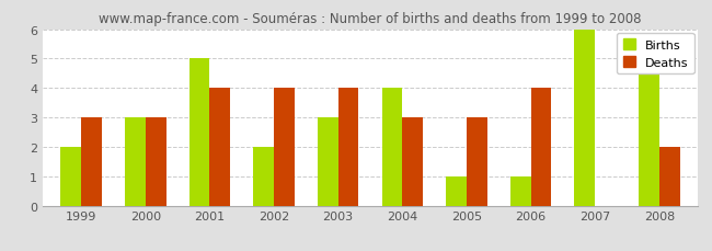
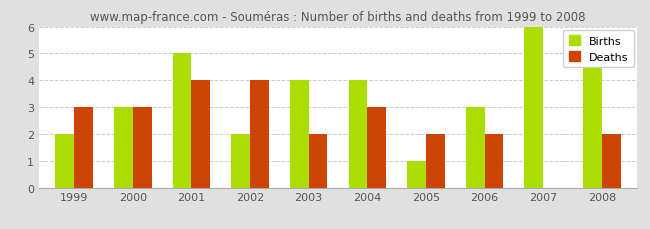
Births/2003: 3 -> 4
Deaths/2003: 4 -> 2
Deaths/2005: 3 -> 2
Births/2006: 1 -> 3
Deaths/2006: 4 -> 2
